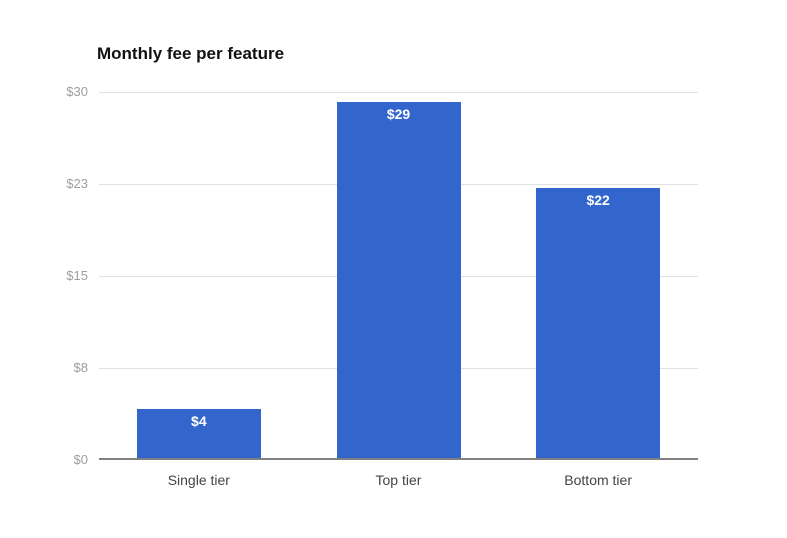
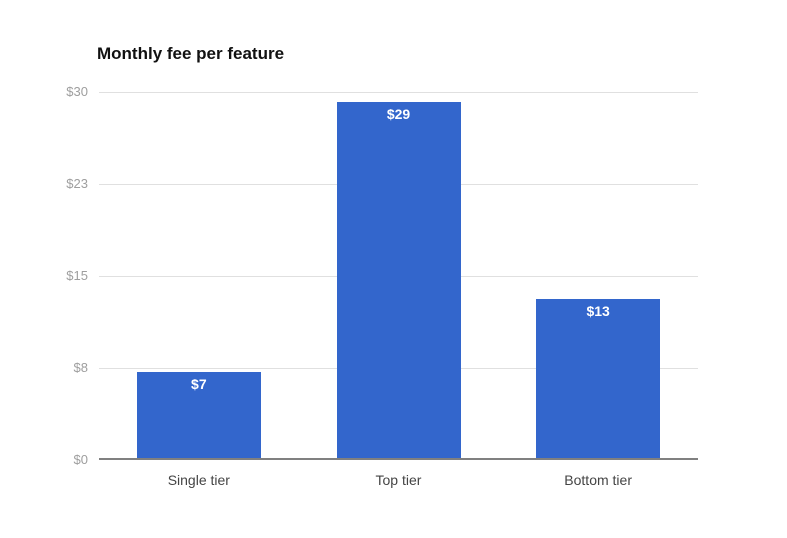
Single tier: $4 -> $7
Bottom tier: $22 -> $13
